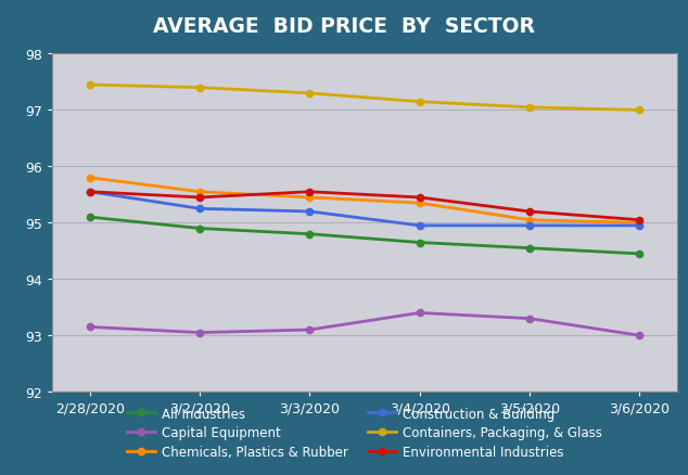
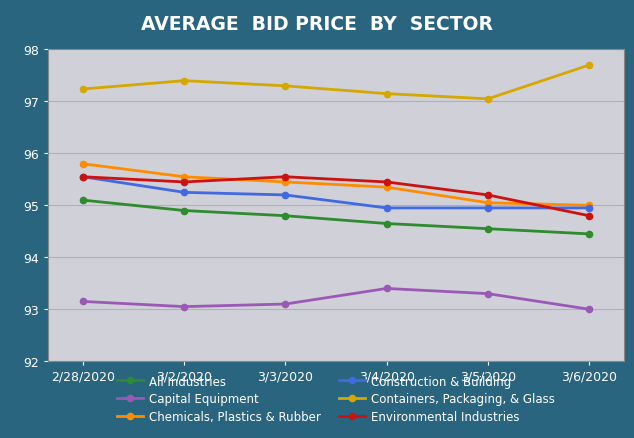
Containers, Packaging, & Glass/2/28/2020: 97.45 -> 97.24
Containers, Packaging, & Glass/3/6/2020: 97.00 -> 97.70
Environmental Industries/3/6/2020: 95.05 -> 94.80
